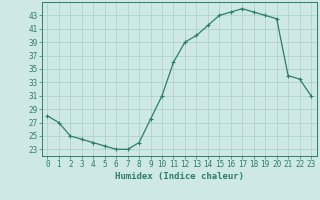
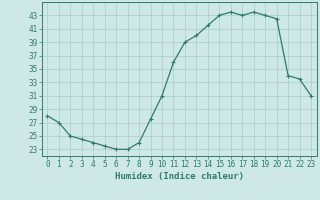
17: 44.0 -> 43.0
